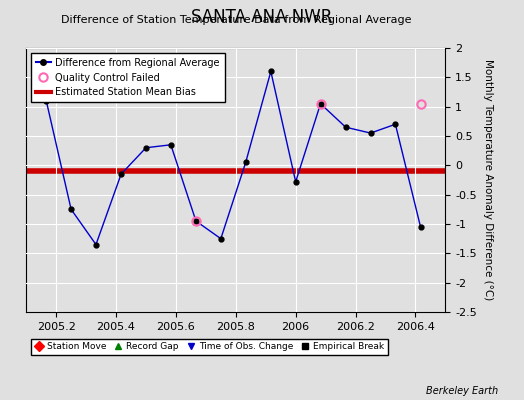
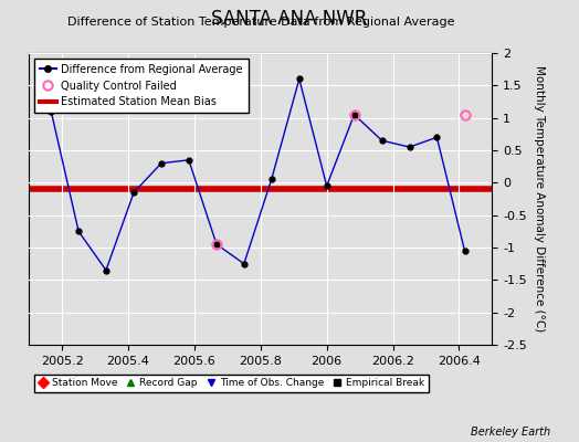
Time of Obs. Change/2006: -0.28 -> -0.05
